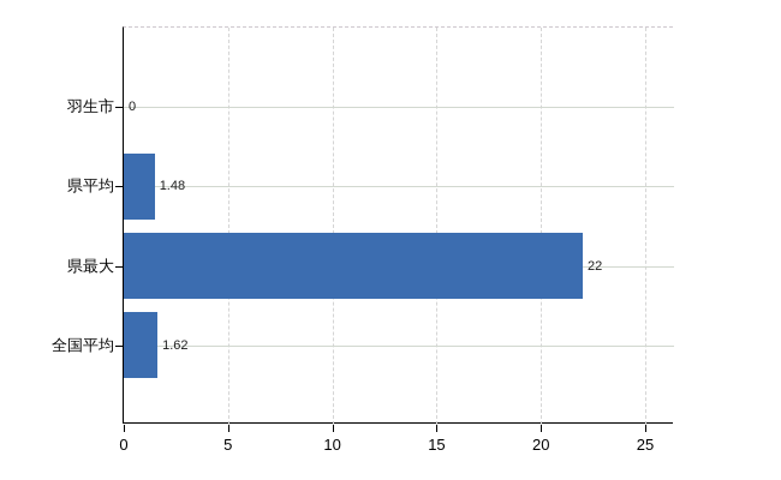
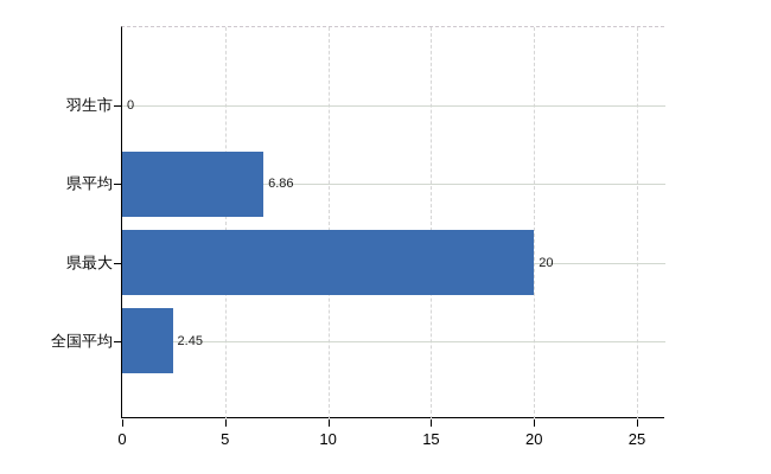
県平均: 1.48 -> 6.86
県最大: 22 -> 20
全国平均: 1.62 -> 2.45
